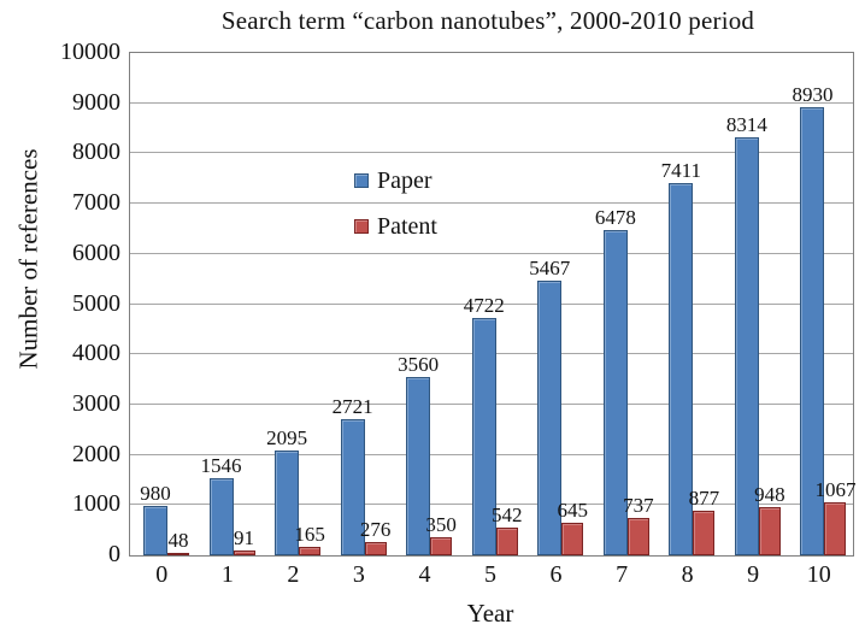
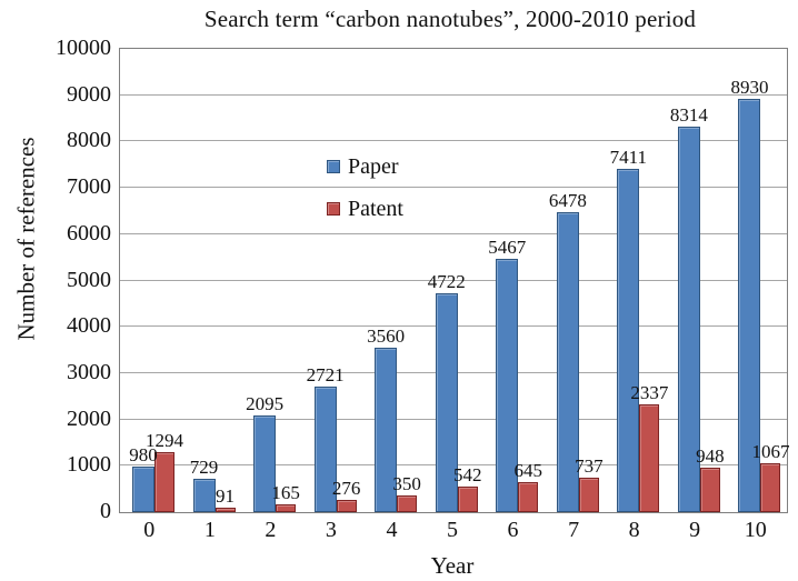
Patent/0: 48 -> 1294
Paper/1: 1546 -> 729
Patent/8: 877 -> 2337
